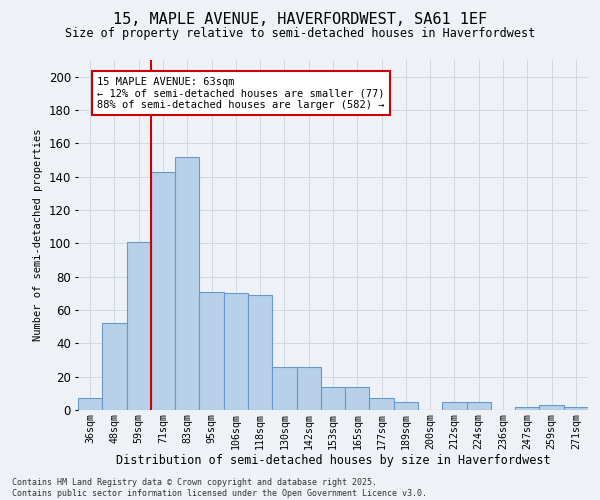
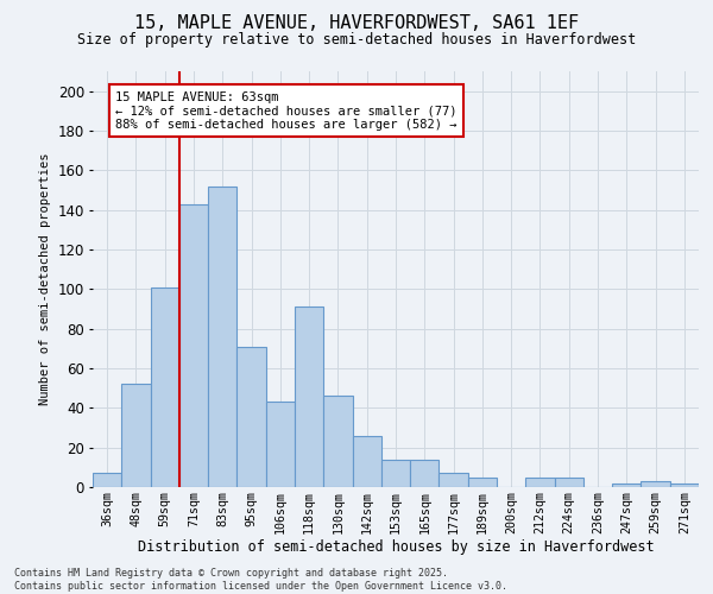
106sqm: 70 -> 43
118sqm: 69 -> 91
130sqm: 26 -> 46
